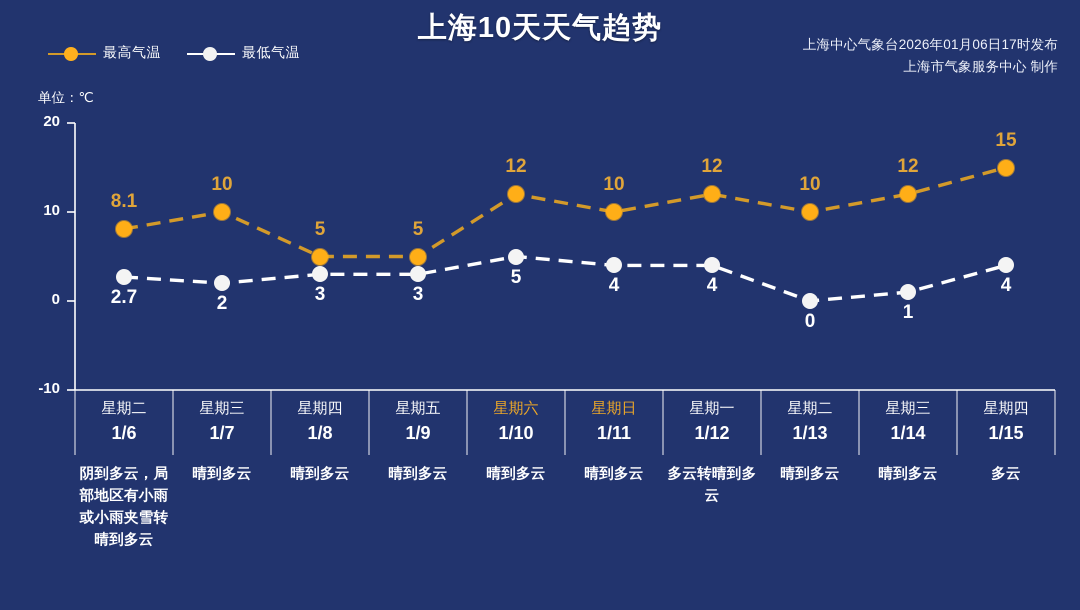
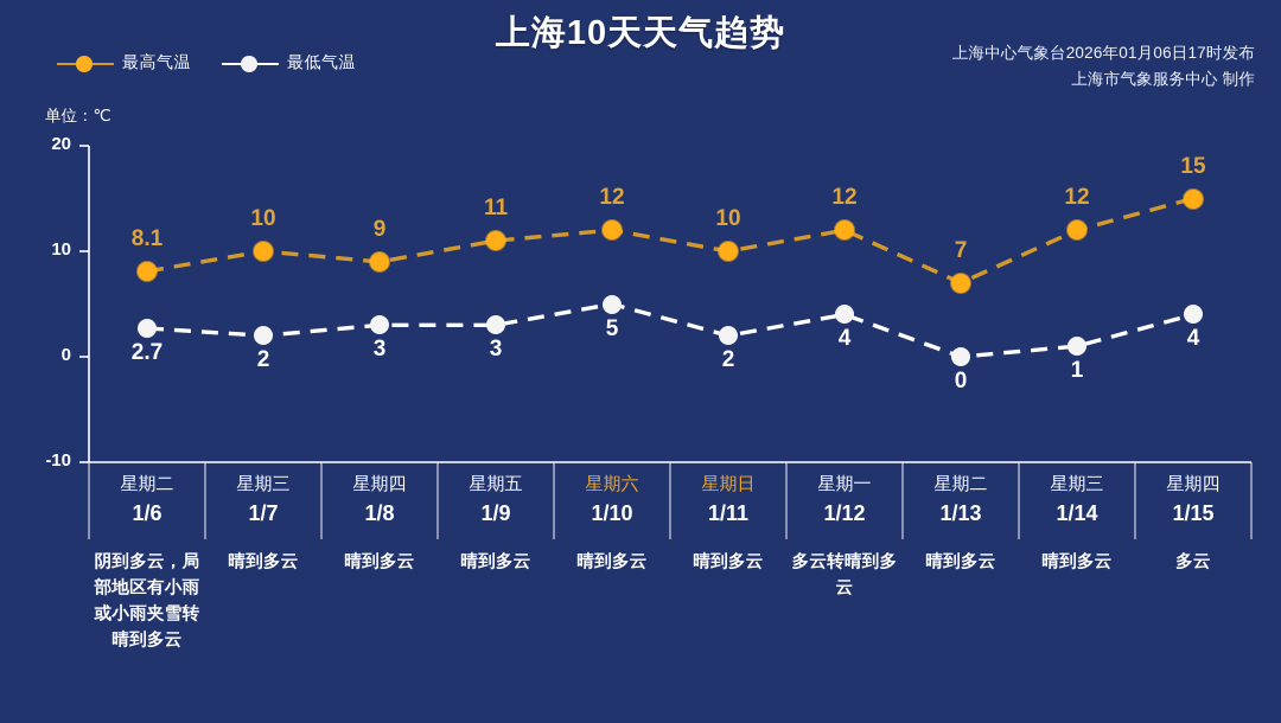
最高气温/1/8: 5 -> 9
最高气温/1/9: 5 -> 11
最低气温/1/11: 4 -> 2
最高气温/1/13: 10 -> 7
